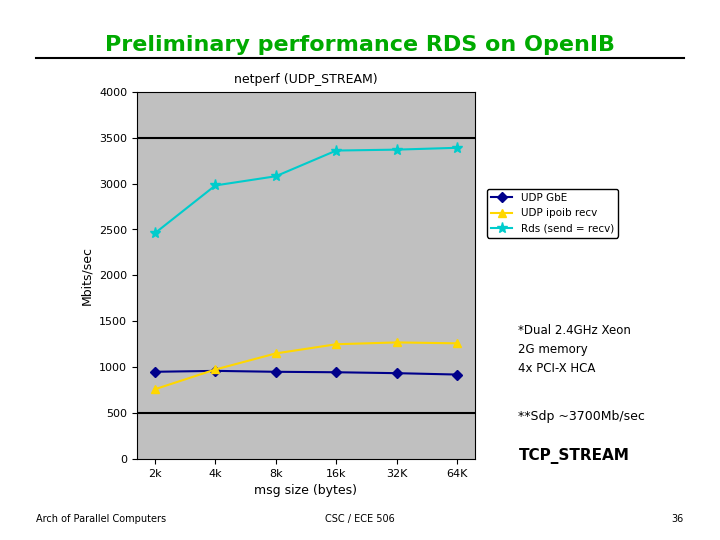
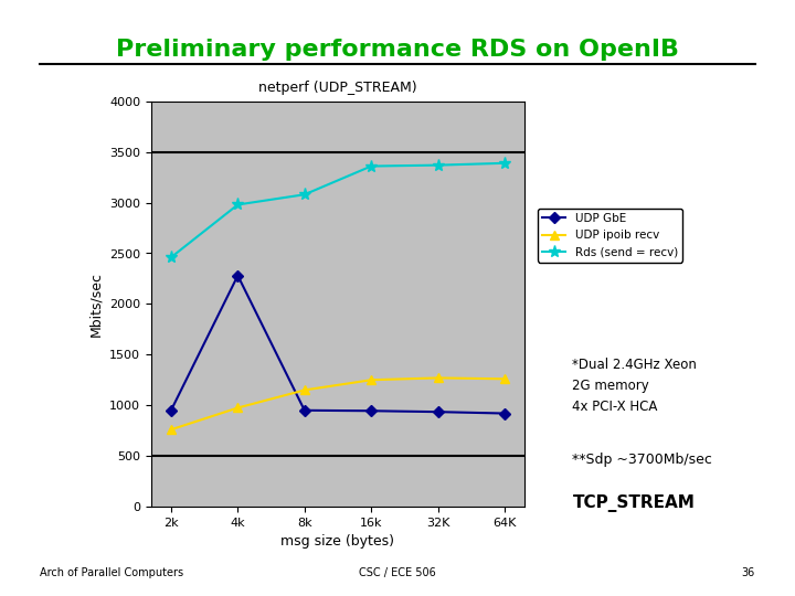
UDP GbE/4k: 960 -> 2280
